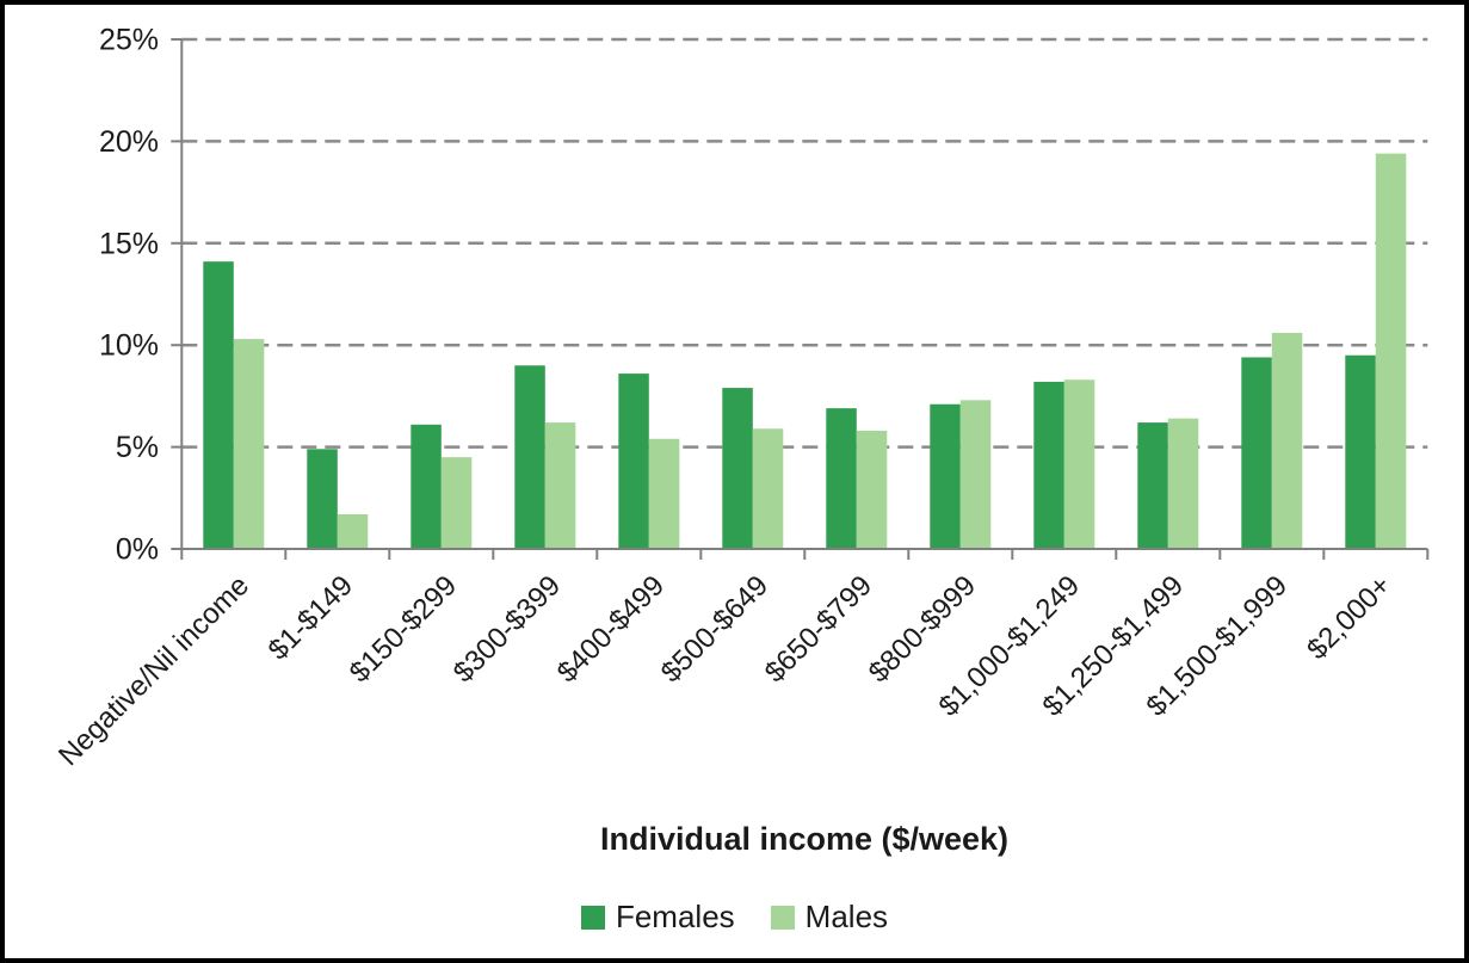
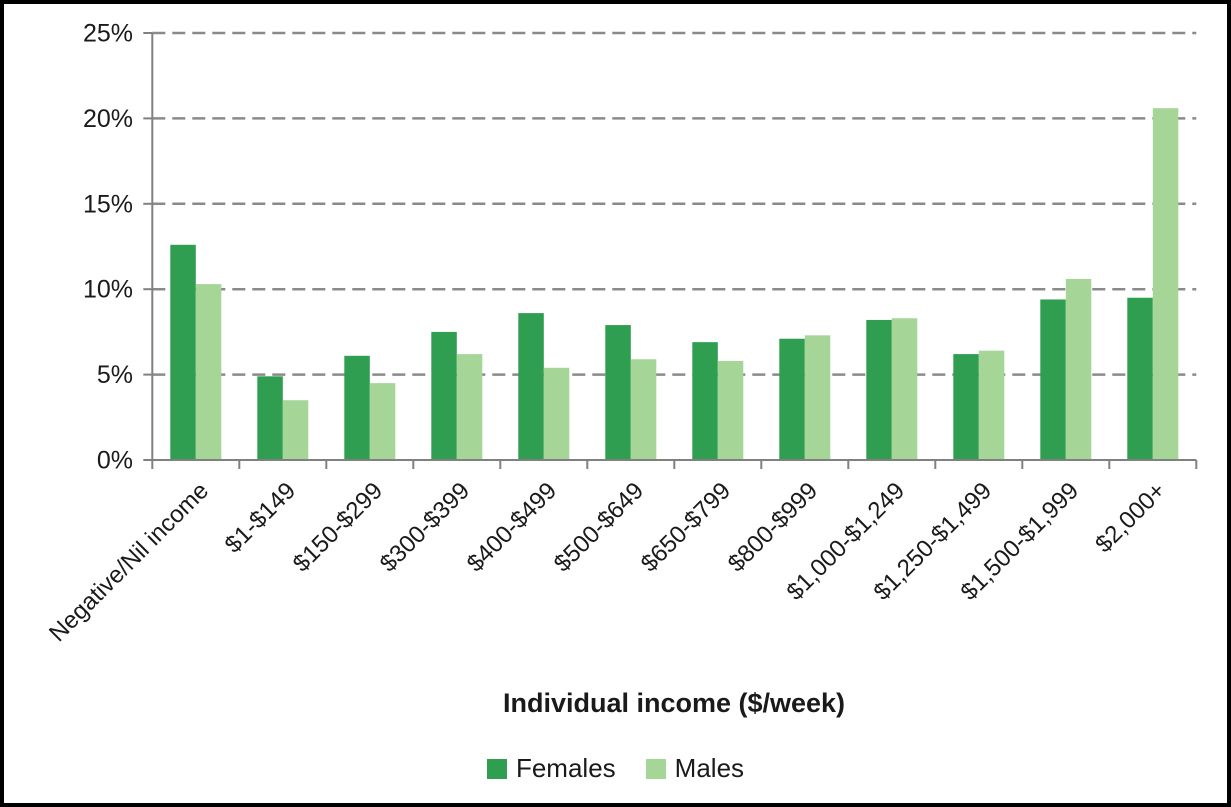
Females/Negative/Nil income: 14.1% -> 12.6%
Males/$1-$149: 1.7% -> 3.5%
Females/$300-$399: 9.0% -> 7.5%
Males/$2,000+: 19.4% -> 20.6%
